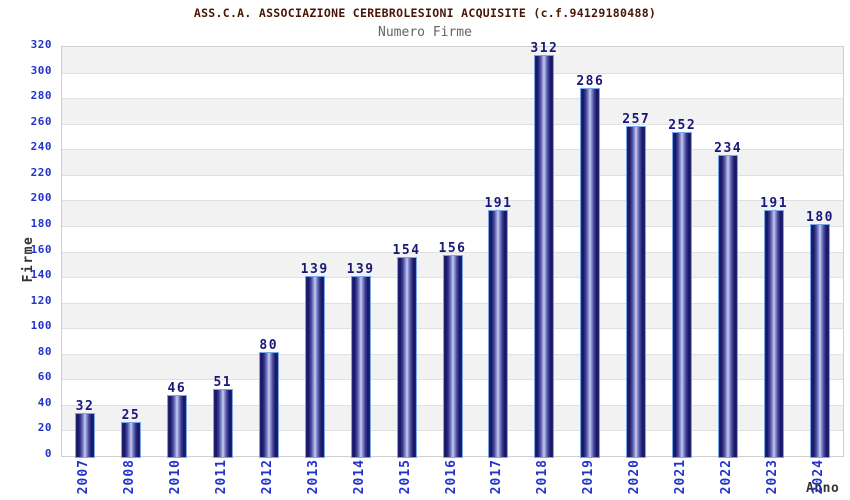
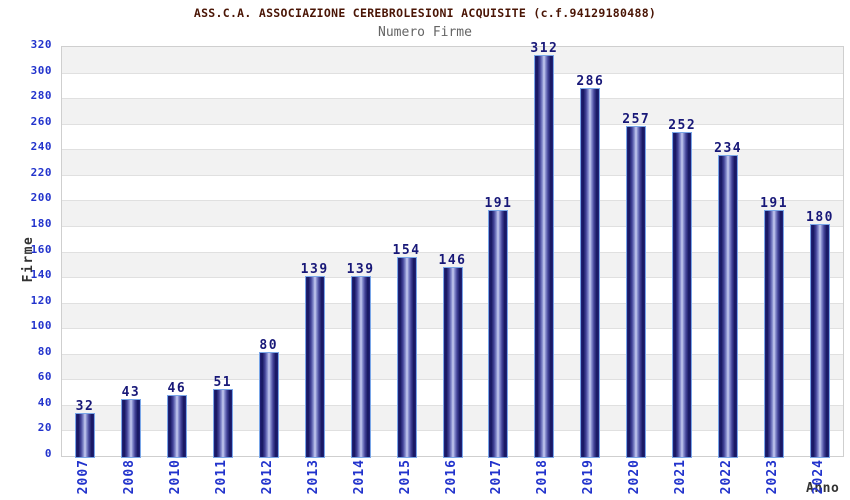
2008: 25 -> 43
2016: 156 -> 146
